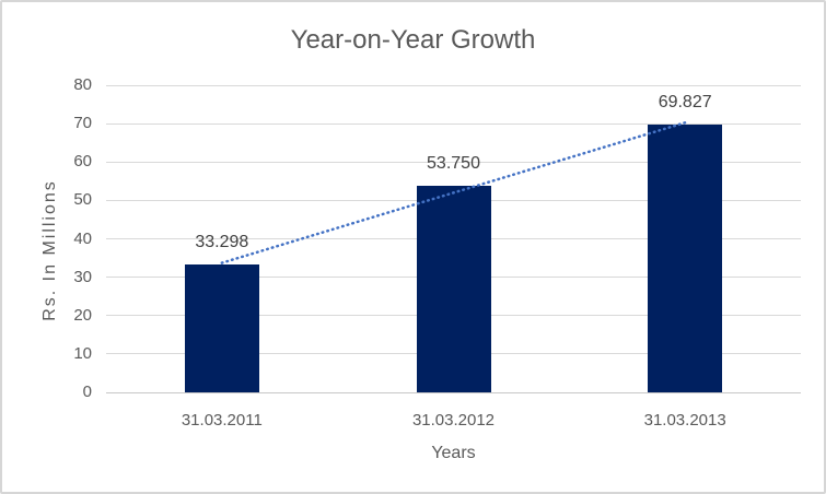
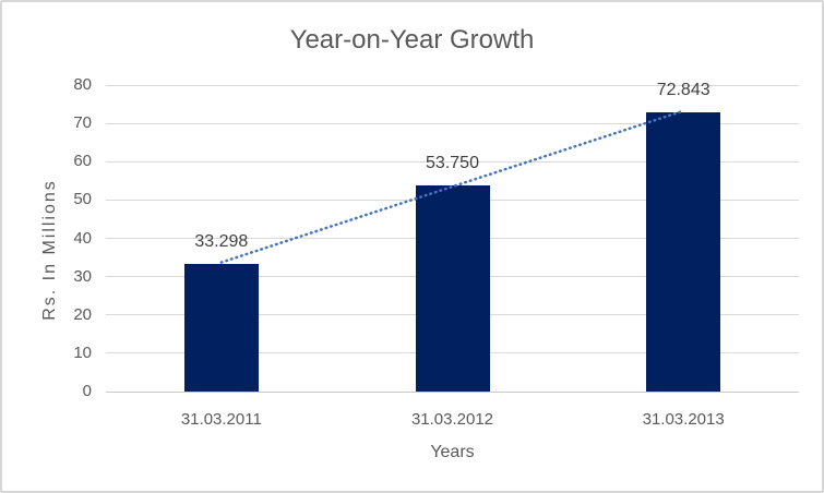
31.03.2013: 69.827 -> 72.843
